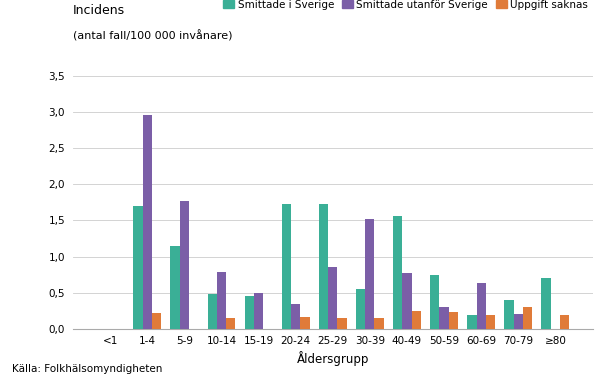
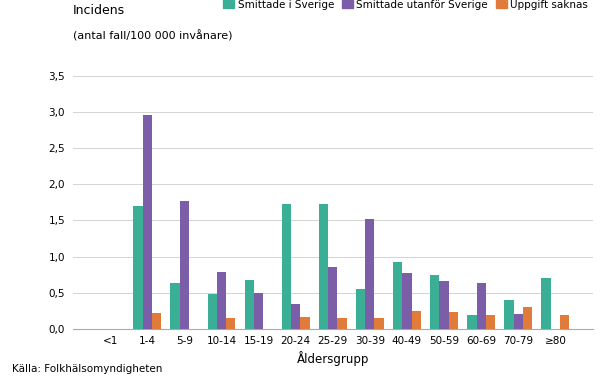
Smittade i Sverige/5-9: 1,14 -> 0,63
Smittade i Sverige/15-19: 0,46 -> 0,67
Smittade i Sverige/40-49: 1,56 -> 0,93
Smittade utanför Sverige/50-59: 0,30 -> 0,66
